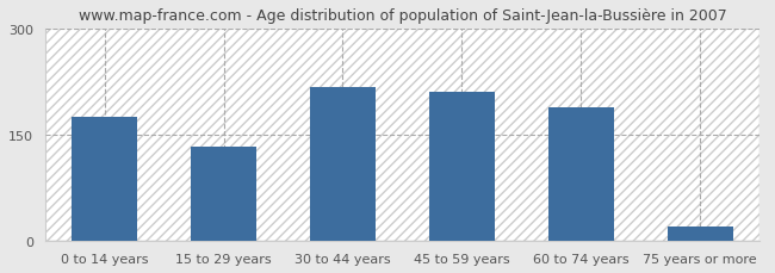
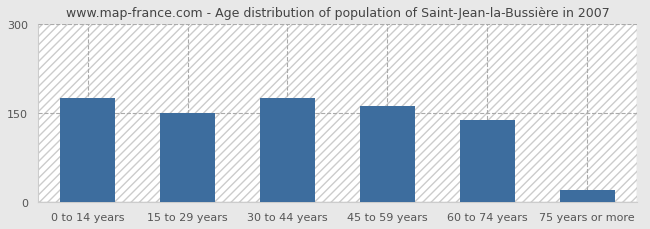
15 to 29 years: 134 -> 150
30 to 44 years: 218 -> 176
45 to 59 years: 212 -> 163
60 to 74 years: 190 -> 139
